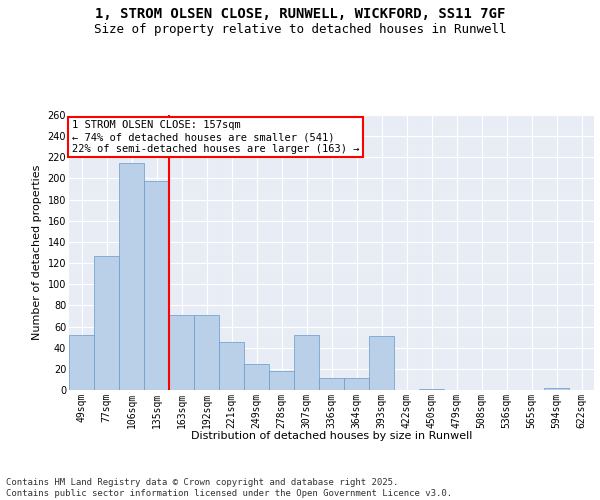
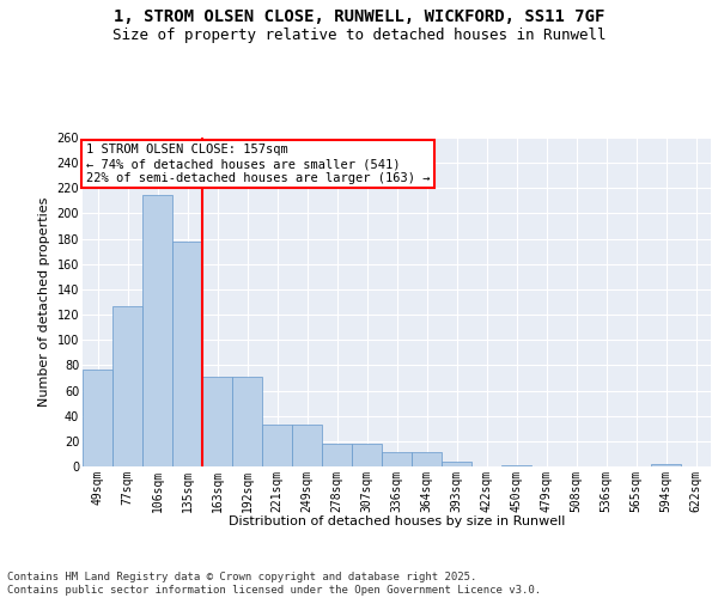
49sqm: 52 -> 77
135sqm: 198 -> 178
221sqm: 45 -> 33
249sqm: 25 -> 33
307sqm: 52 -> 18
393sqm: 51 -> 4
